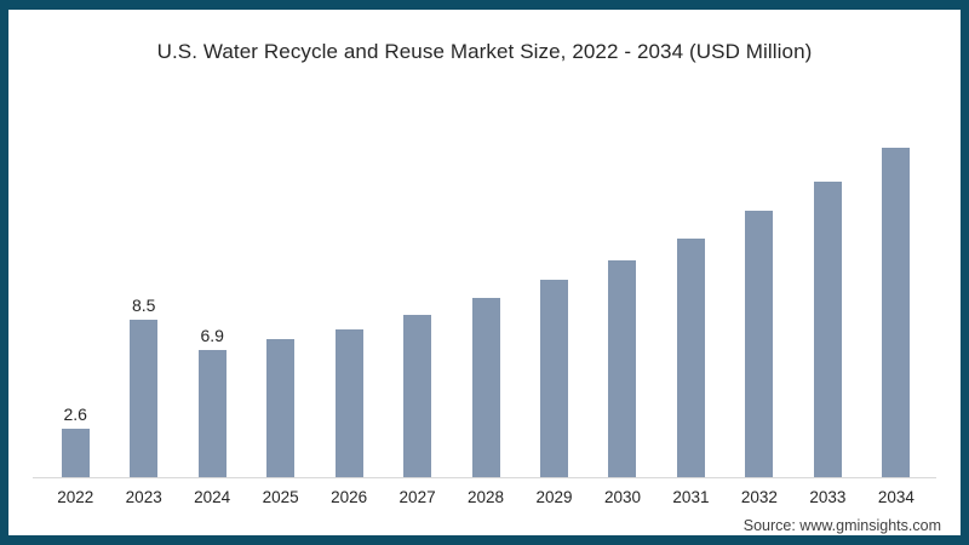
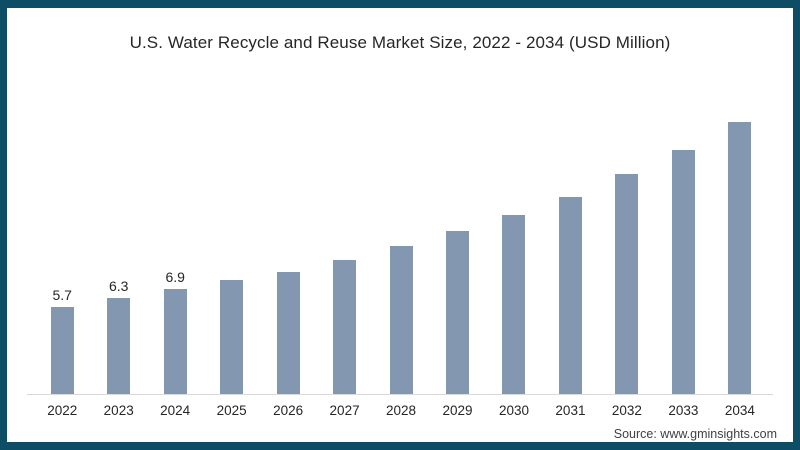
2022: 2.6 -> 5.7
2023: 8.5 -> 6.3
